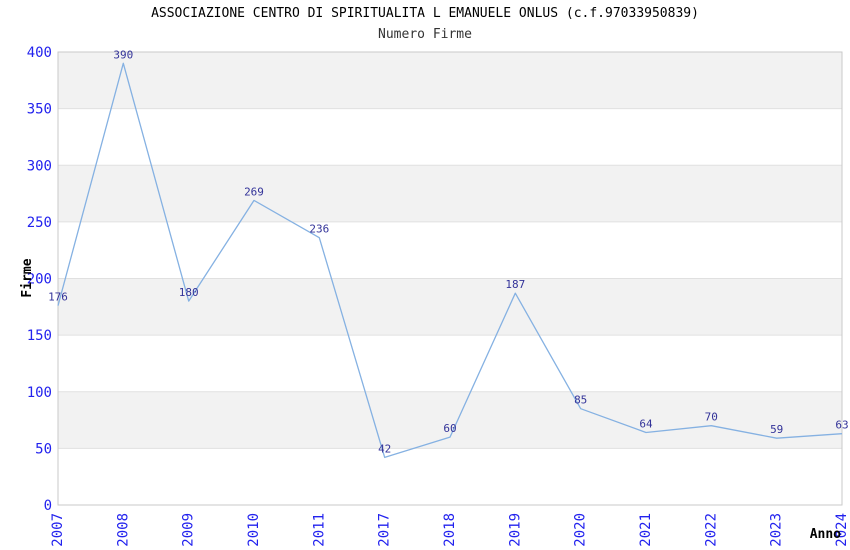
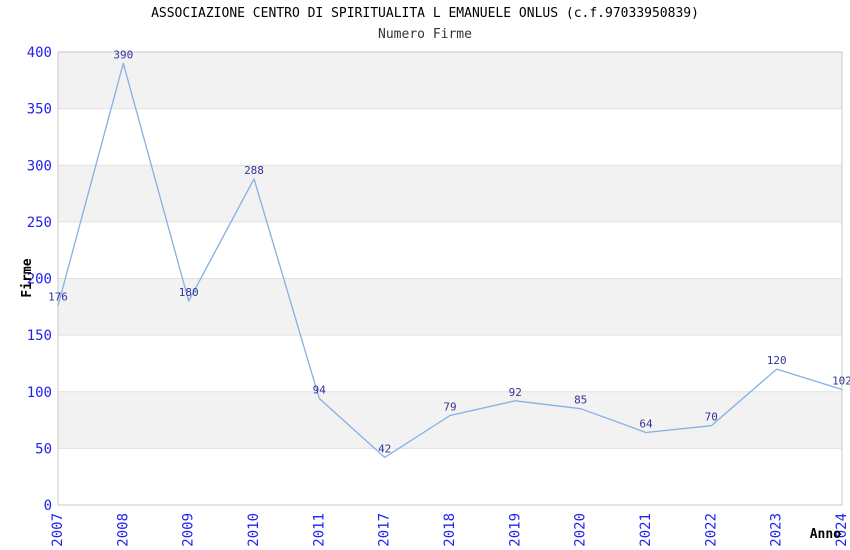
2010: 269 -> 288
2011: 236 -> 94
2018: 60 -> 79
2019: 187 -> 92
2023: 59 -> 120
2024: 63 -> 102
